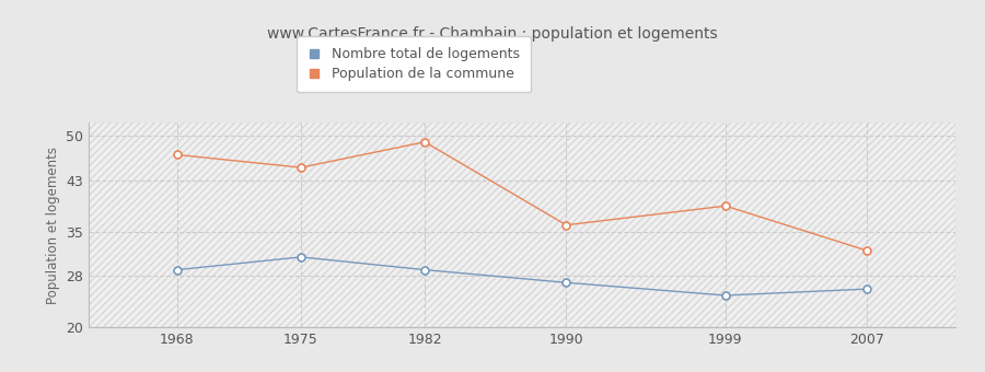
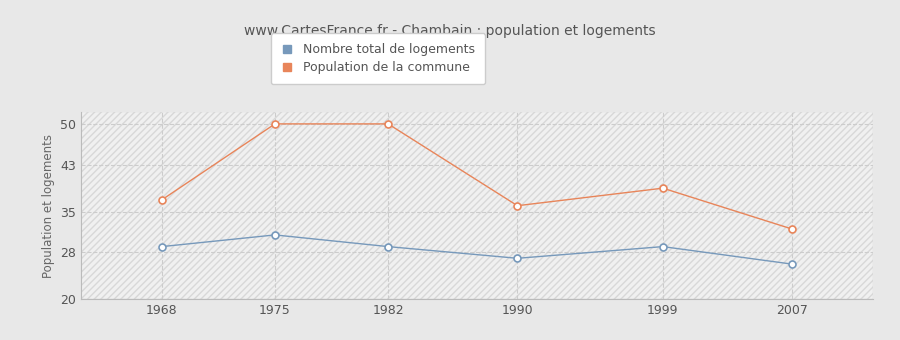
Population de la commune/1968: 47 -> 37
Population de la commune/1975: 45 -> 50
Population de la commune/1982: 49 -> 50
Nombre total de logements/1999: 25 -> 29
